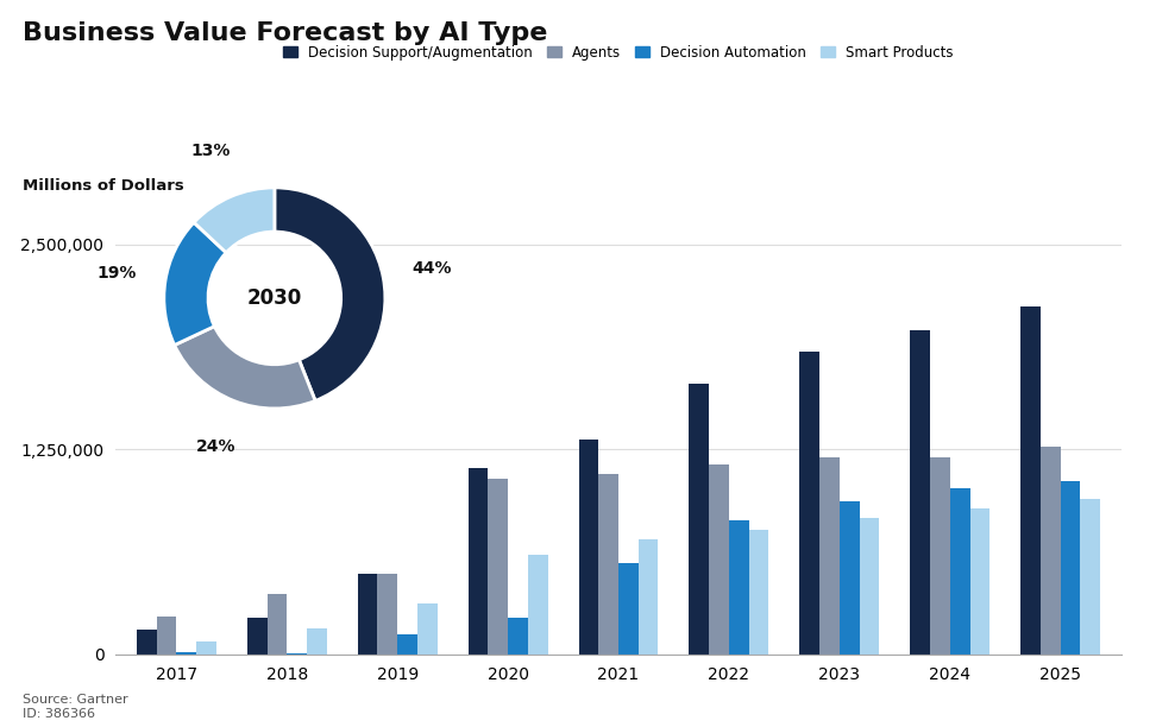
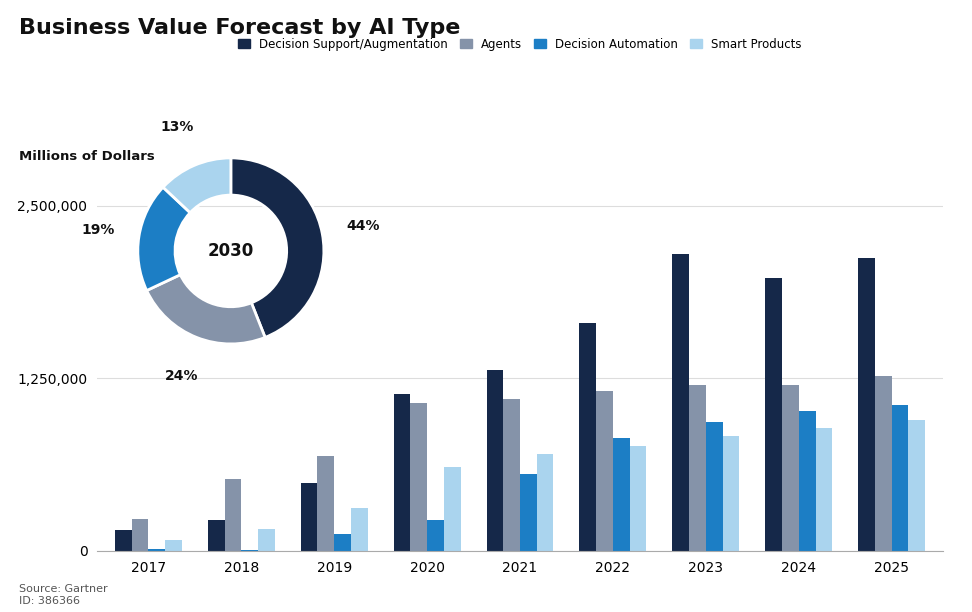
Agents/2018: 370,000 -> 520,000
Agents/2019: 490,000 -> 690,000
Decision Support/Augmentation/2023: 1,850,000 -> 2,150,000
